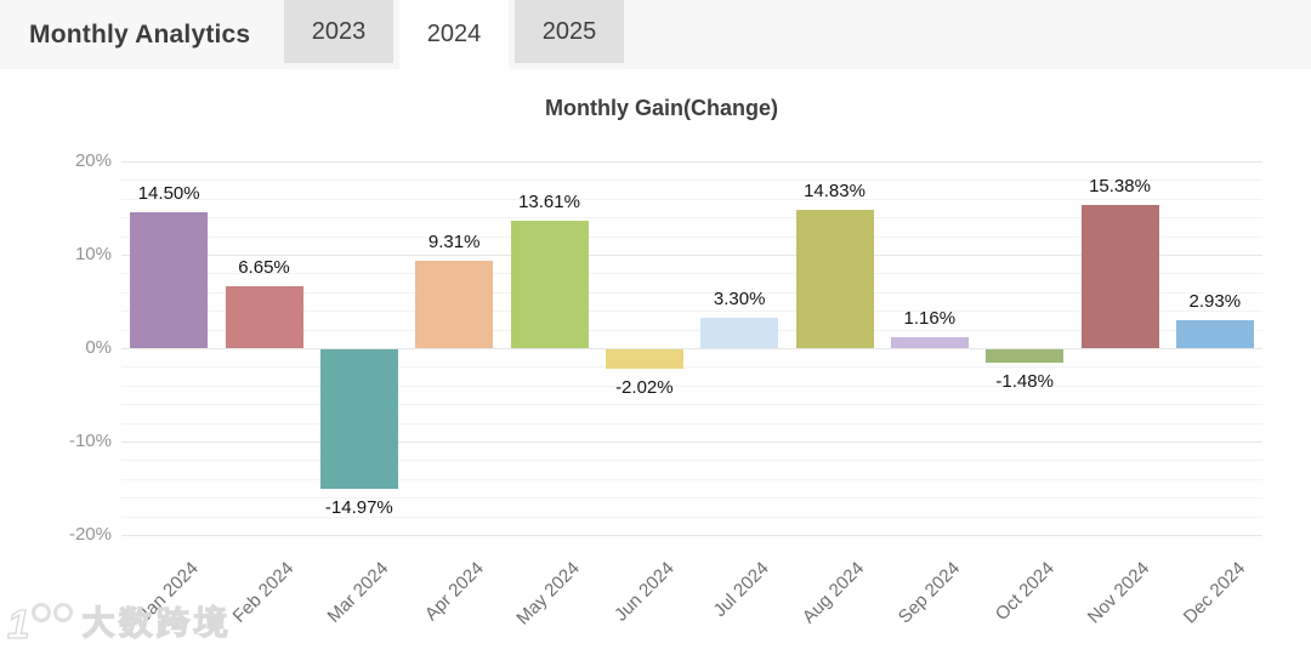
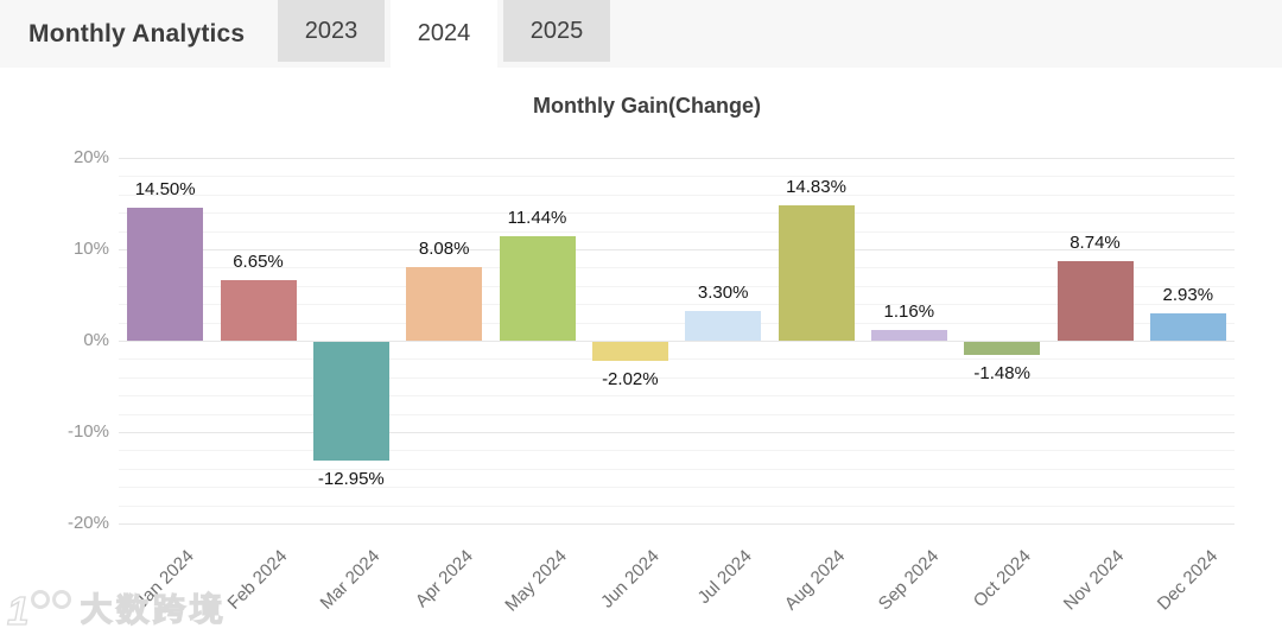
Mar 2024: -14.97% -> -12.95%
Apr 2024: 9.31% -> 8.08%
May 2024: 13.61% -> 11.44%
Nov 2024: 15.38% -> 8.74%
